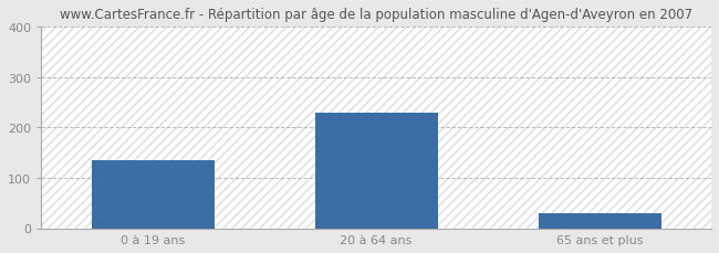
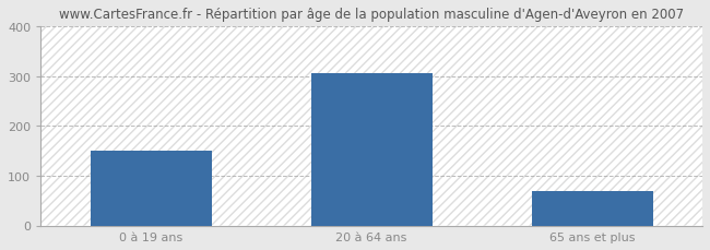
0 à 19 ans: 135 -> 150
20 à 64 ans: 230 -> 307
65 ans et plus: 30 -> 70
